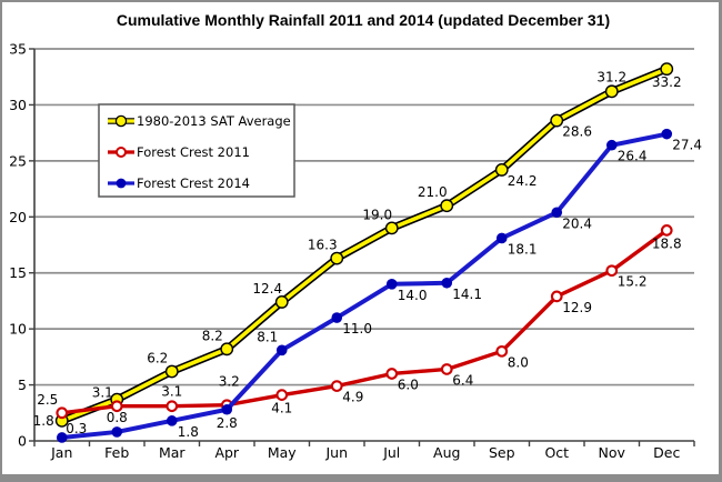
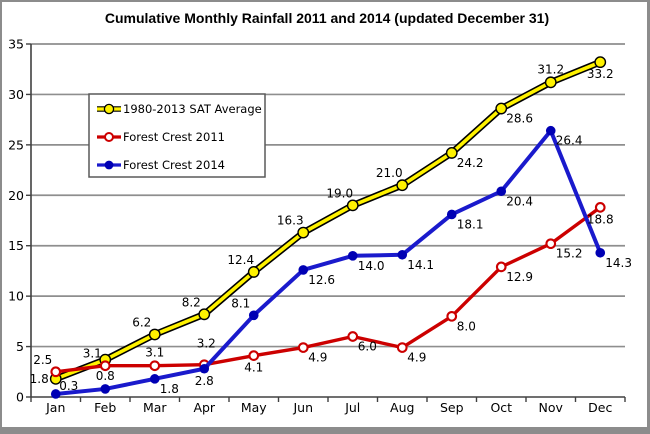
Forest Crest 2014/Jun: 11.0 -> 12.6
Forest Crest 2011/Aug: 6.4 -> 4.9
Forest Crest 2014/Dec: 27.4 -> 14.3
